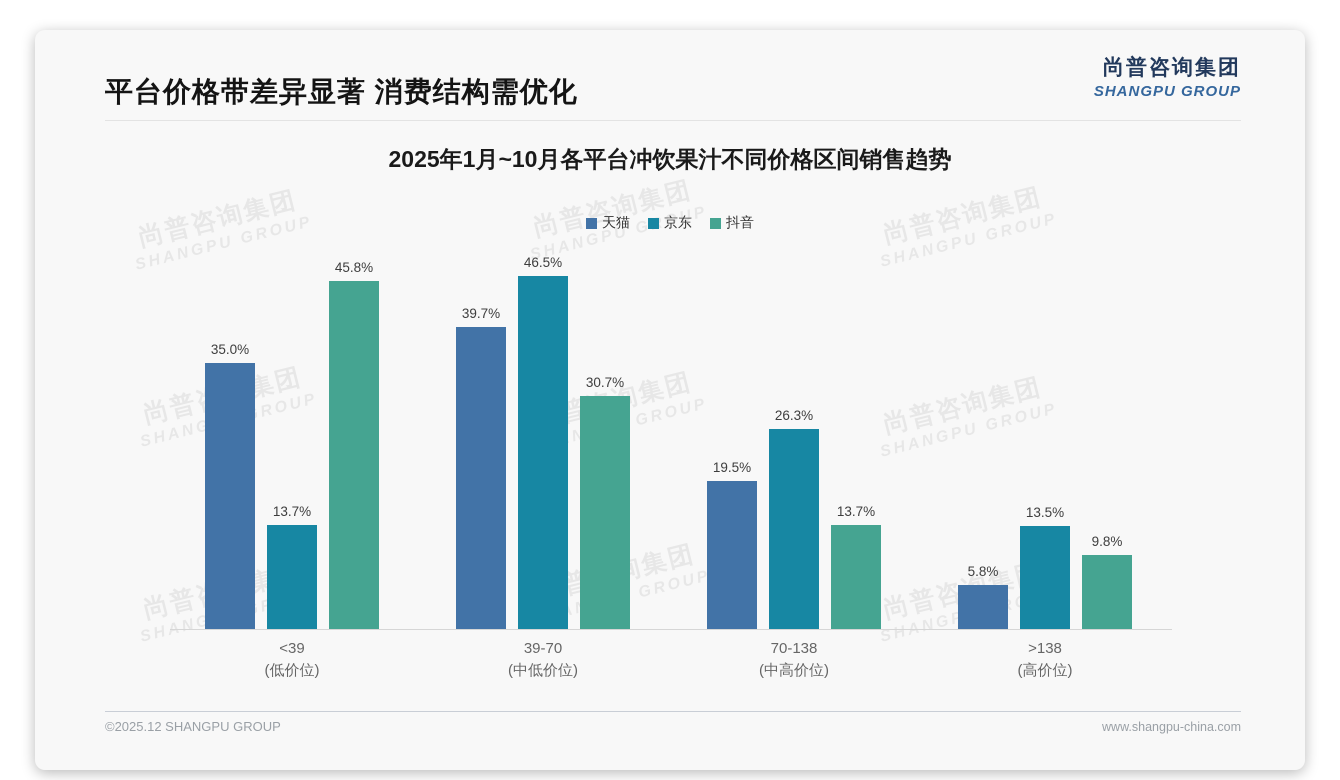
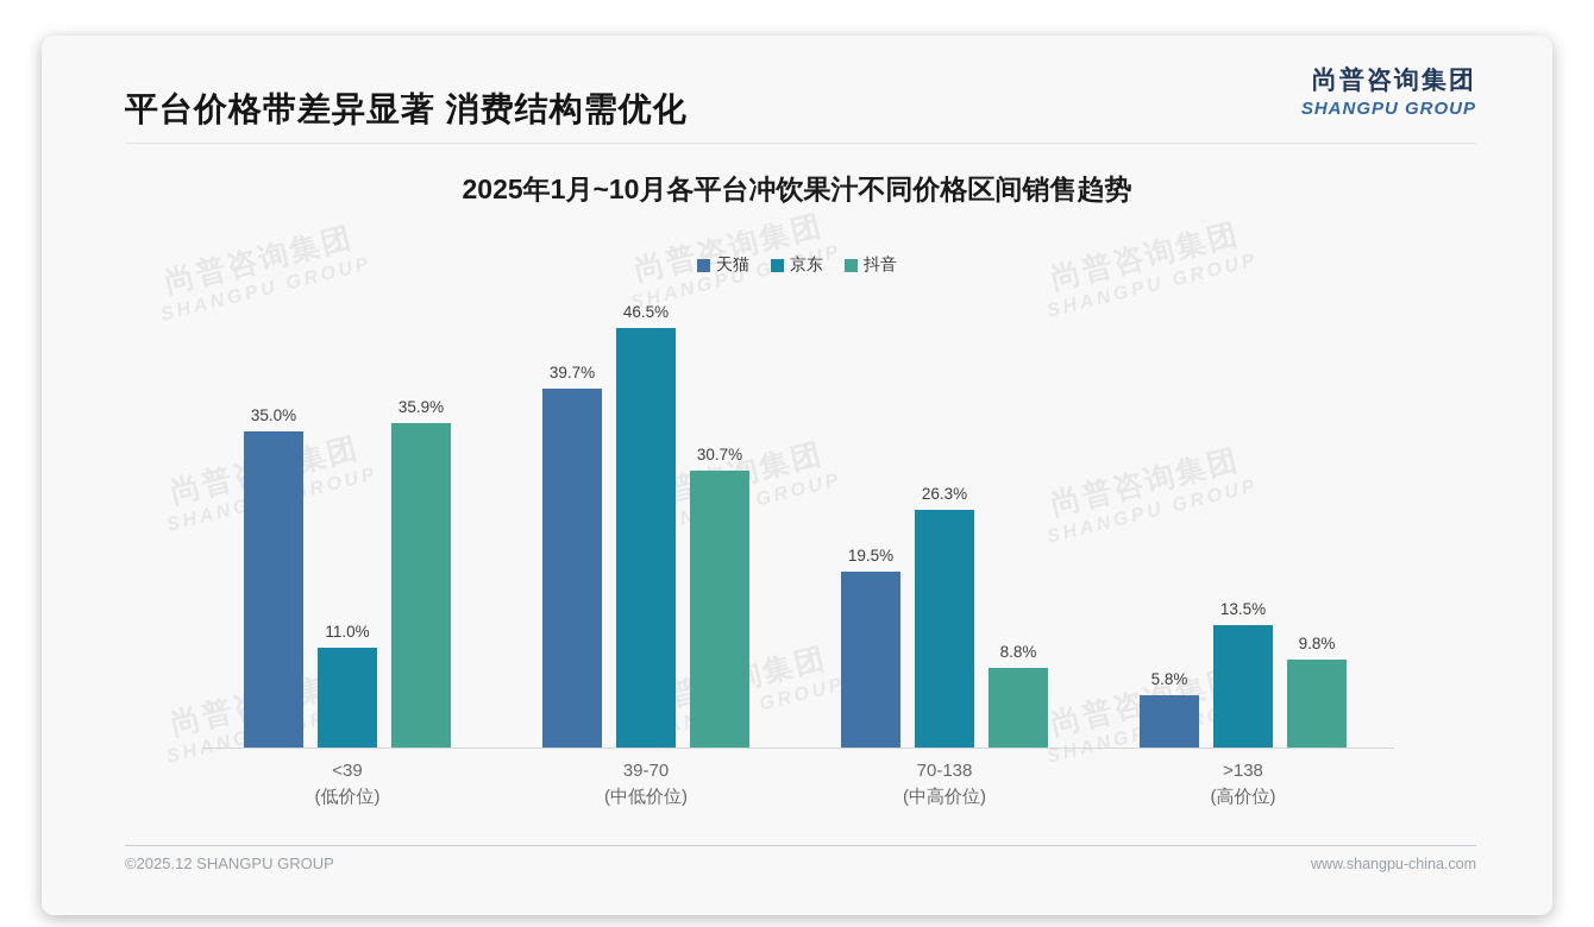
京东/<39: 13.7% -> 11.0%
抖音/<39: 45.8% -> 35.9%
抖音/70-138: 13.7% -> 8.8%
